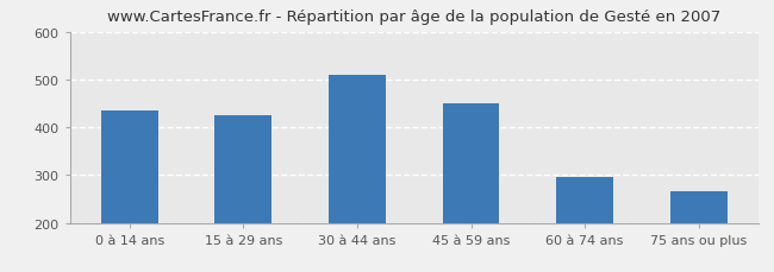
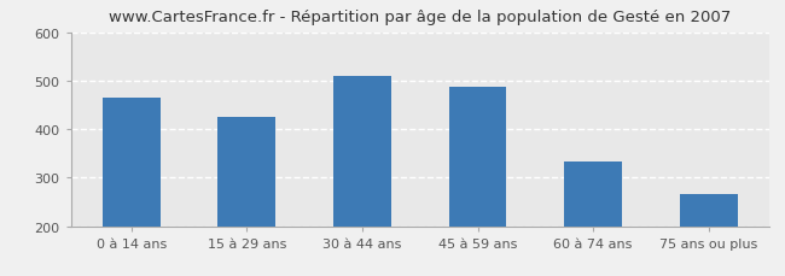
0 à 14 ans: 435 -> 465
45 à 59 ans: 450 -> 487
60 à 74 ans: 295 -> 333
